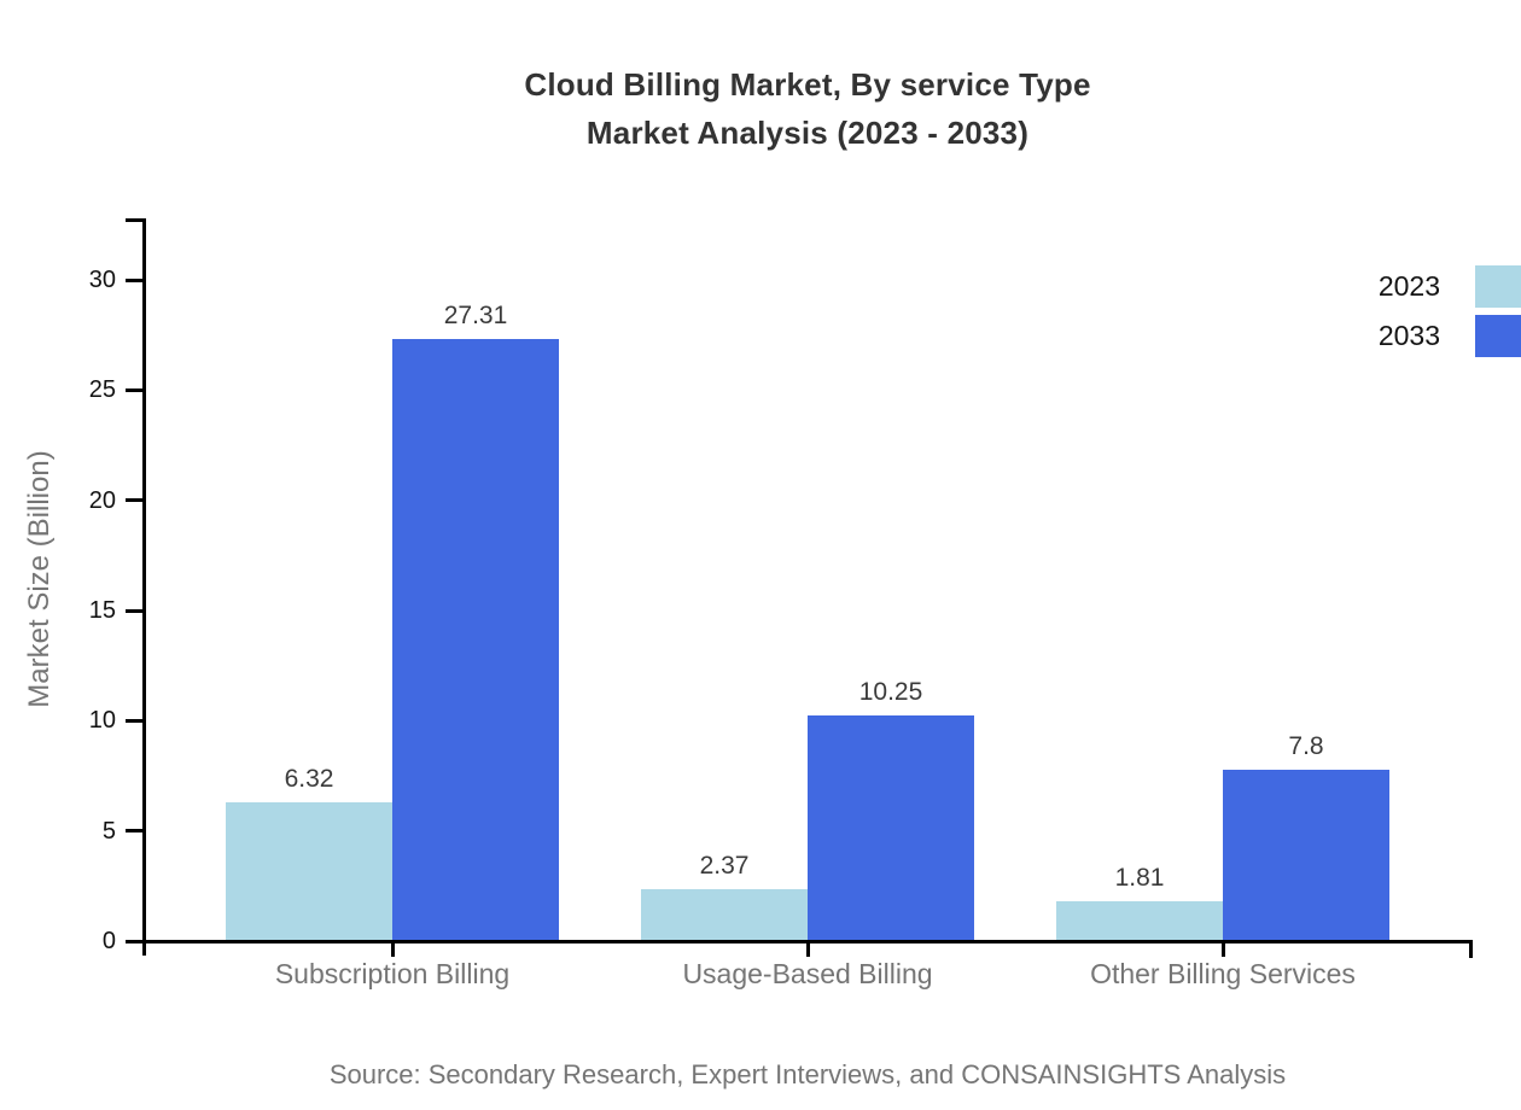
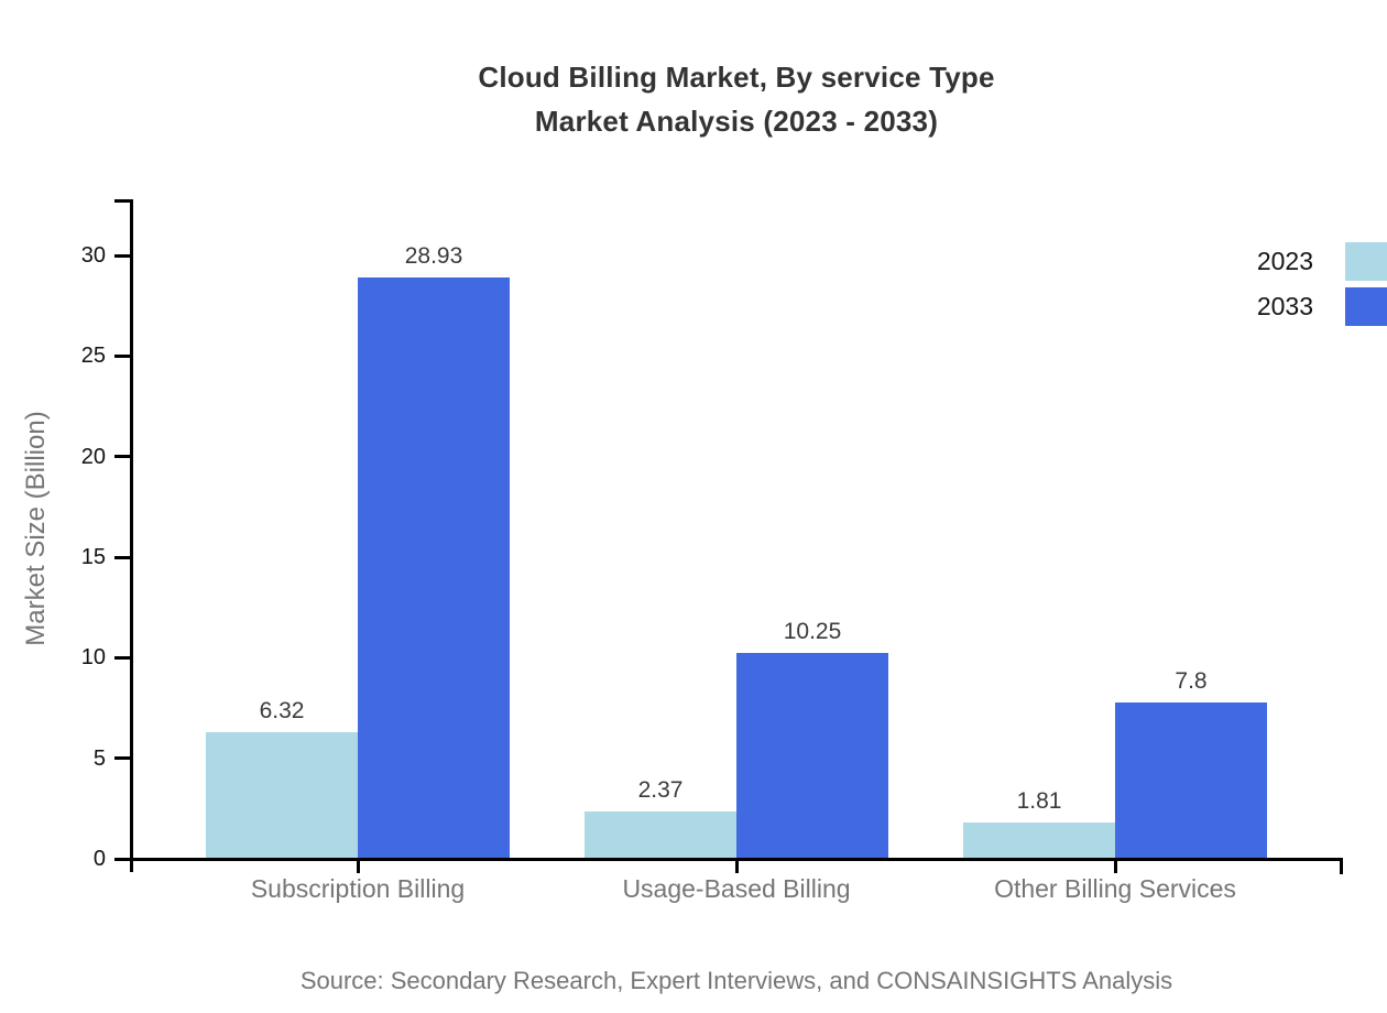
2033/Subscription Billing: 27.31 -> 28.93
